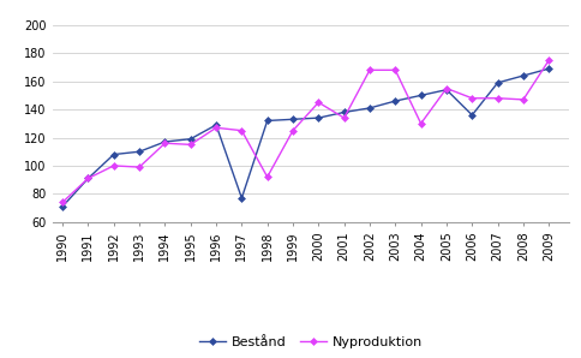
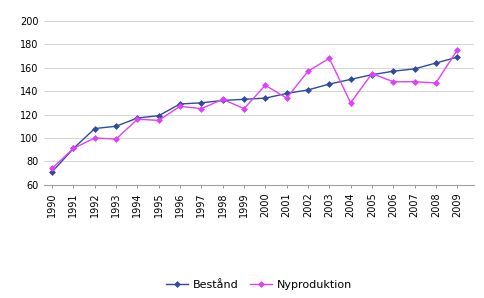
Bestånd/1997: 77 -> 130
Nyproduktion/1998: 92 -> 133
Nyproduktion/2002: 168 -> 157
Bestånd/2006: 136 -> 157
